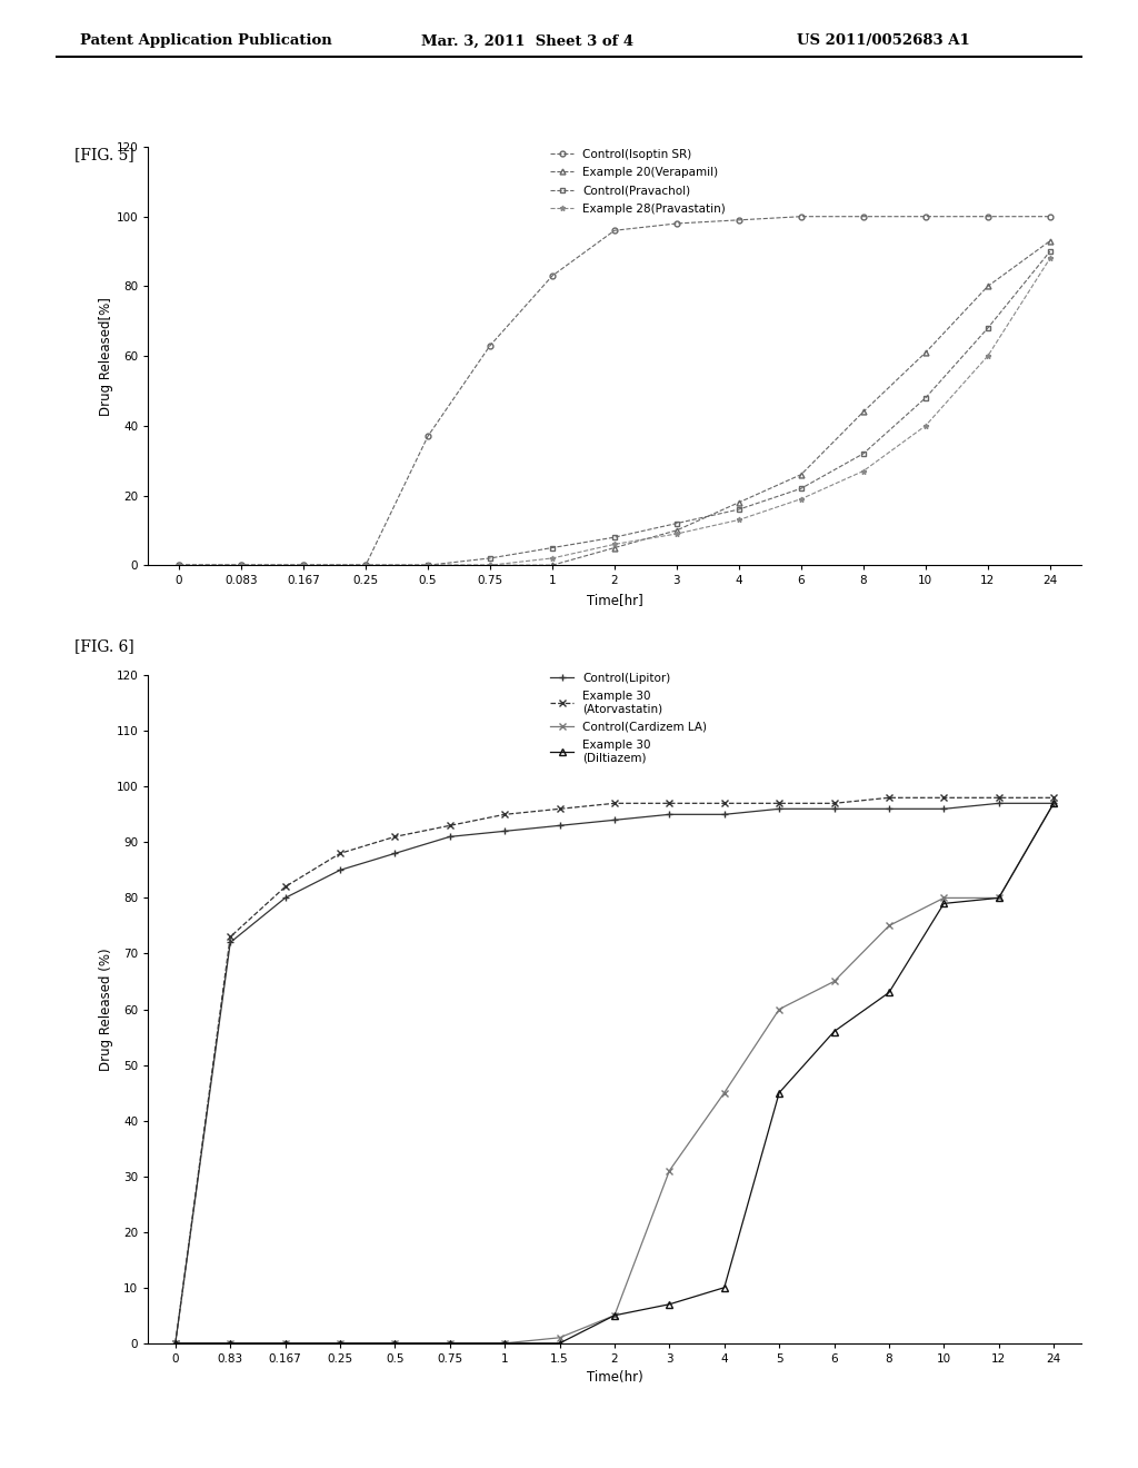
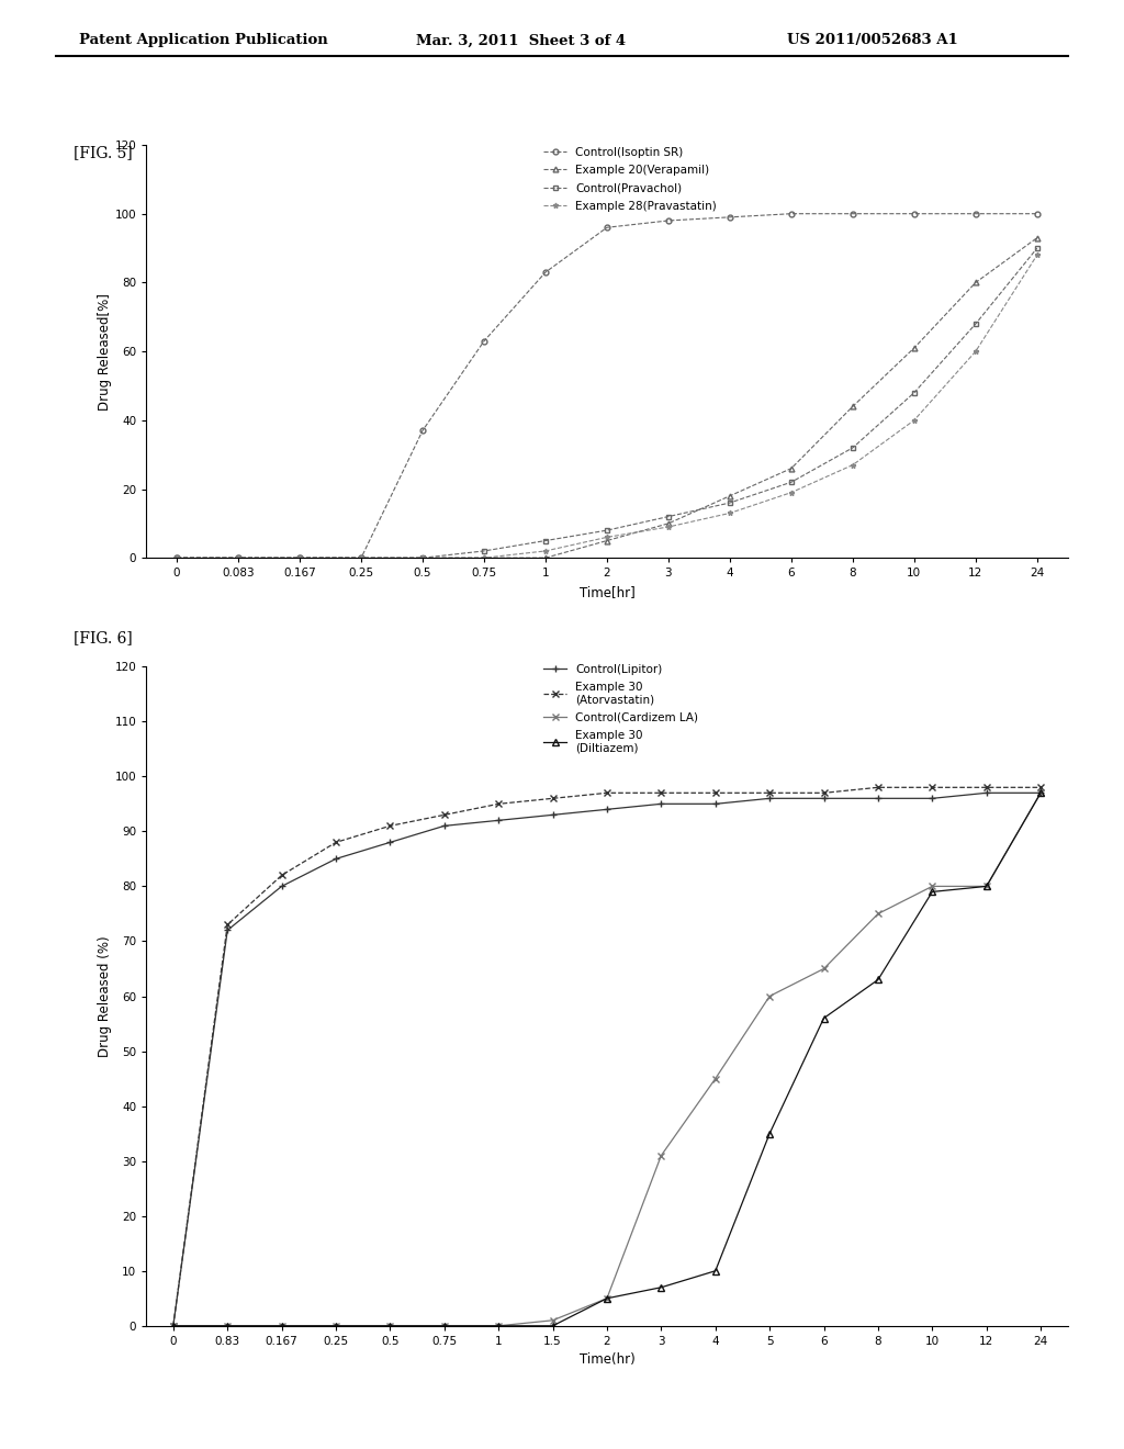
Example 30 (Diltiazem)/5: 45 -> 35
